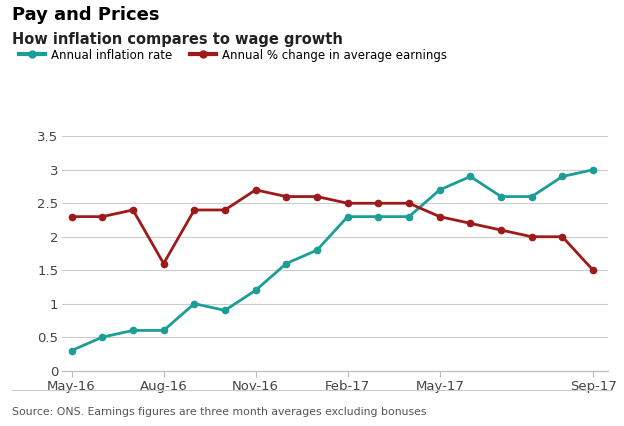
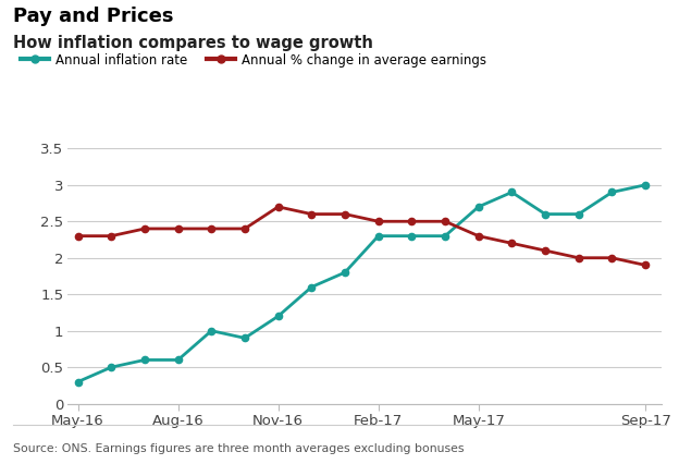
Annual % change in average earnings/Aug-16: 1.6 -> 2.4
Annual % change in average earnings/Sep-17: 1.5 -> 1.9
